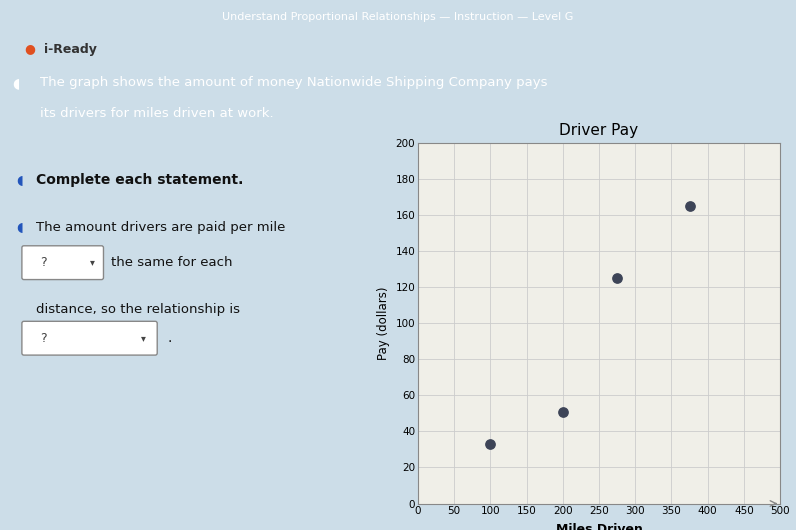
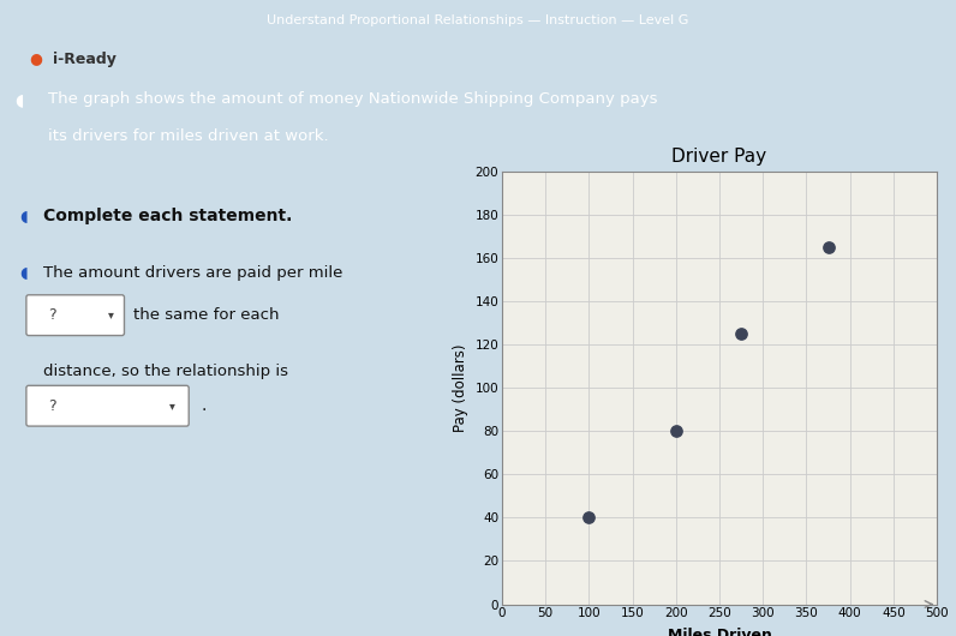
100: 33 -> 40
200: 51 -> 80
